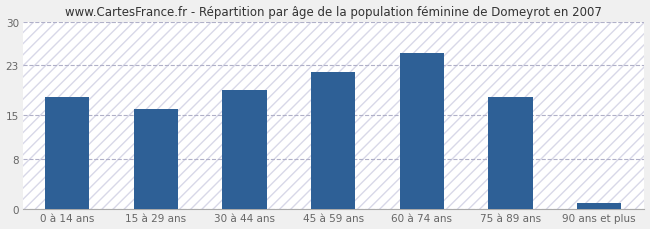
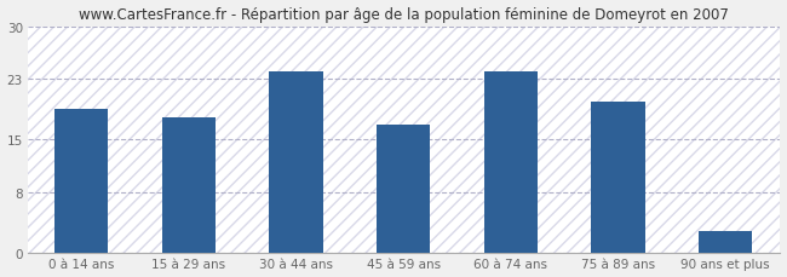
0 à 14 ans: 18 -> 19
15 à 29 ans: 16 -> 18
30 à 44 ans: 19 -> 24
45 à 59 ans: 22 -> 17
60 à 74 ans: 25 -> 24
75 à 89 ans: 18 -> 20
90 ans et plus: 1 -> 3
